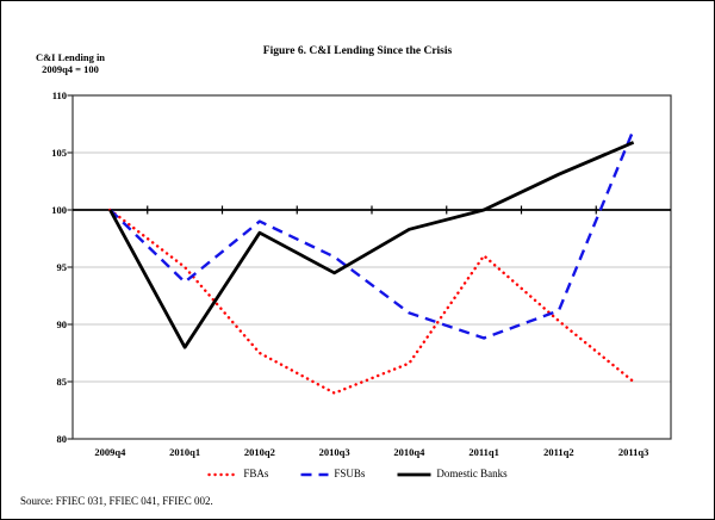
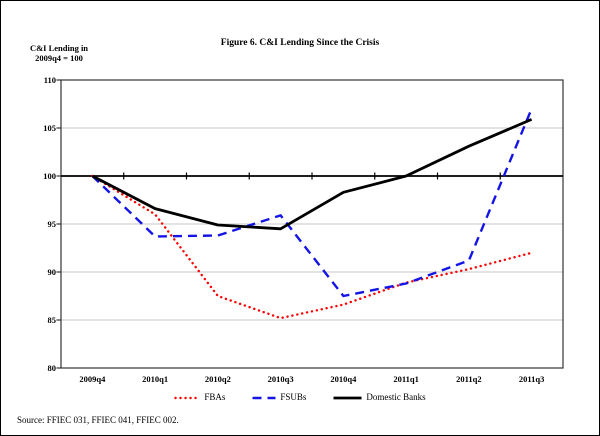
FBAs/2010q1: 95 -> 96
Domestic Banks/2010q1: 88 -> 97
FSUBs/2010q2: 99 -> 94
Domestic Banks/2010q2: 98 -> 95
FBAs/2010q3: 84 -> 85
FSUBs/2010q4: 91 -> 88
FBAs/2011q1: 96 -> 89
FBAs/2011q3: 85 -> 92
